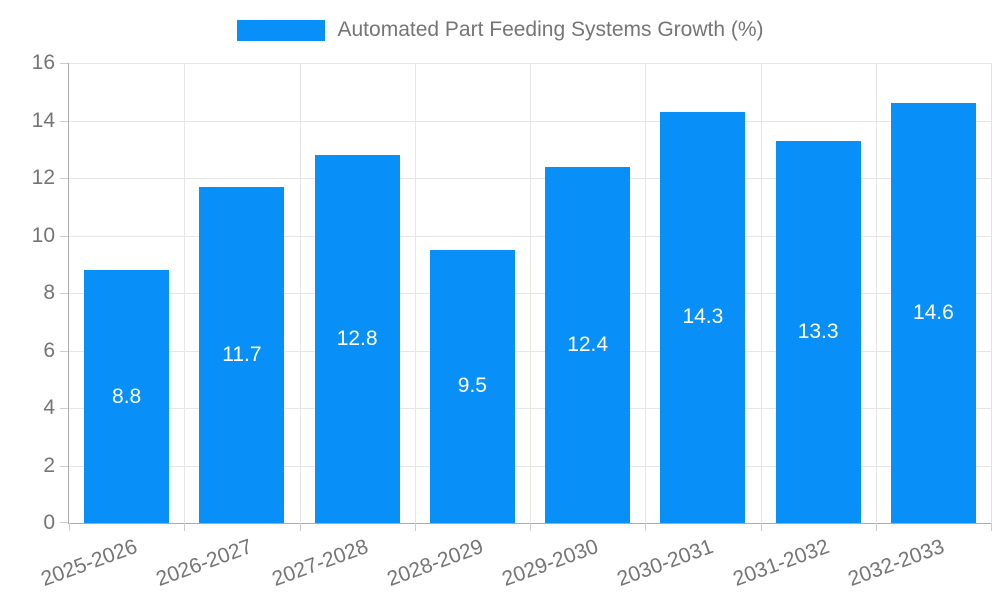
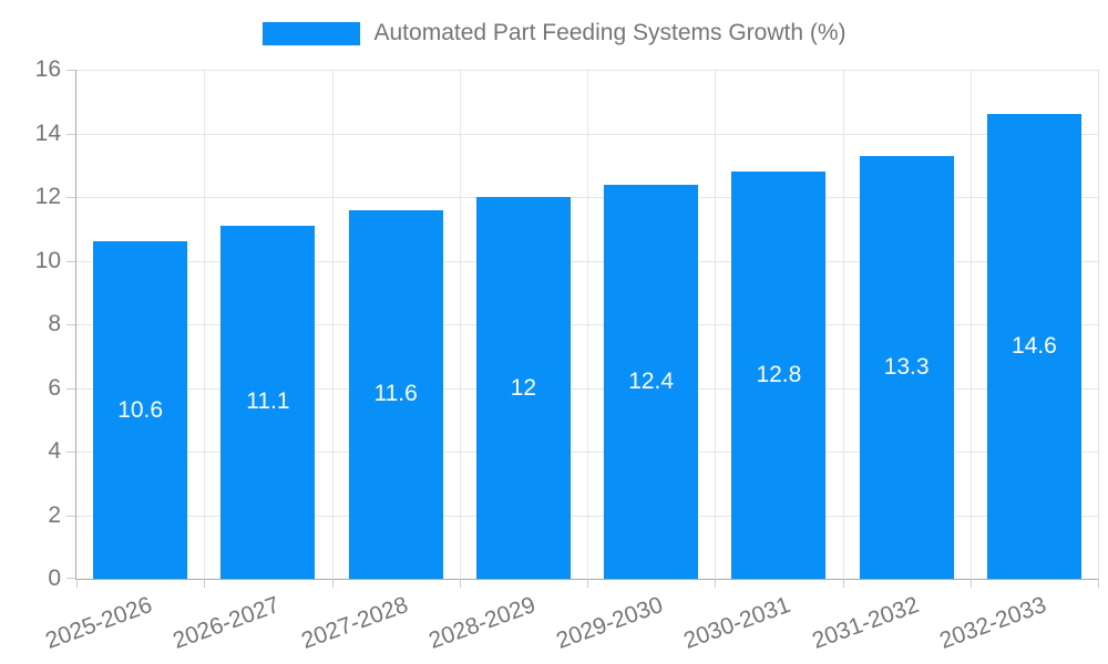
2025-2026: 8.8 -> 10.6
2026-2027: 11.7 -> 11.1
2027-2028: 12.8 -> 11.6
2028-2029: 9.5 -> 12
2030-2031: 14.3 -> 12.8
